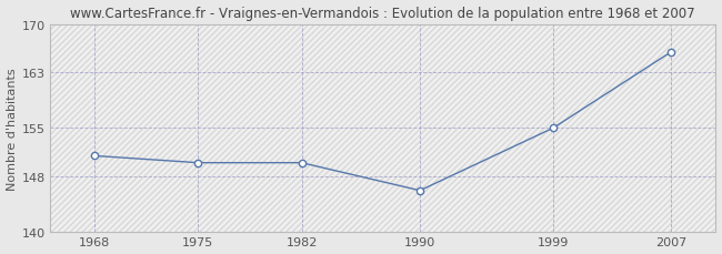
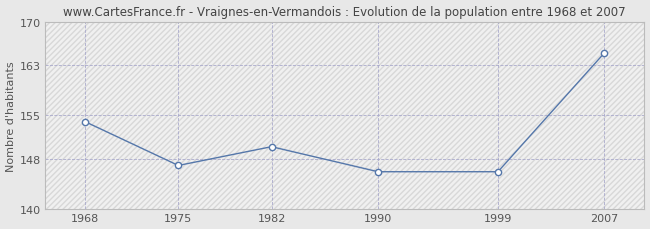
1968: 151 -> 154
1975: 150 -> 147
1999: 155 -> 146
2007: 166 -> 165
